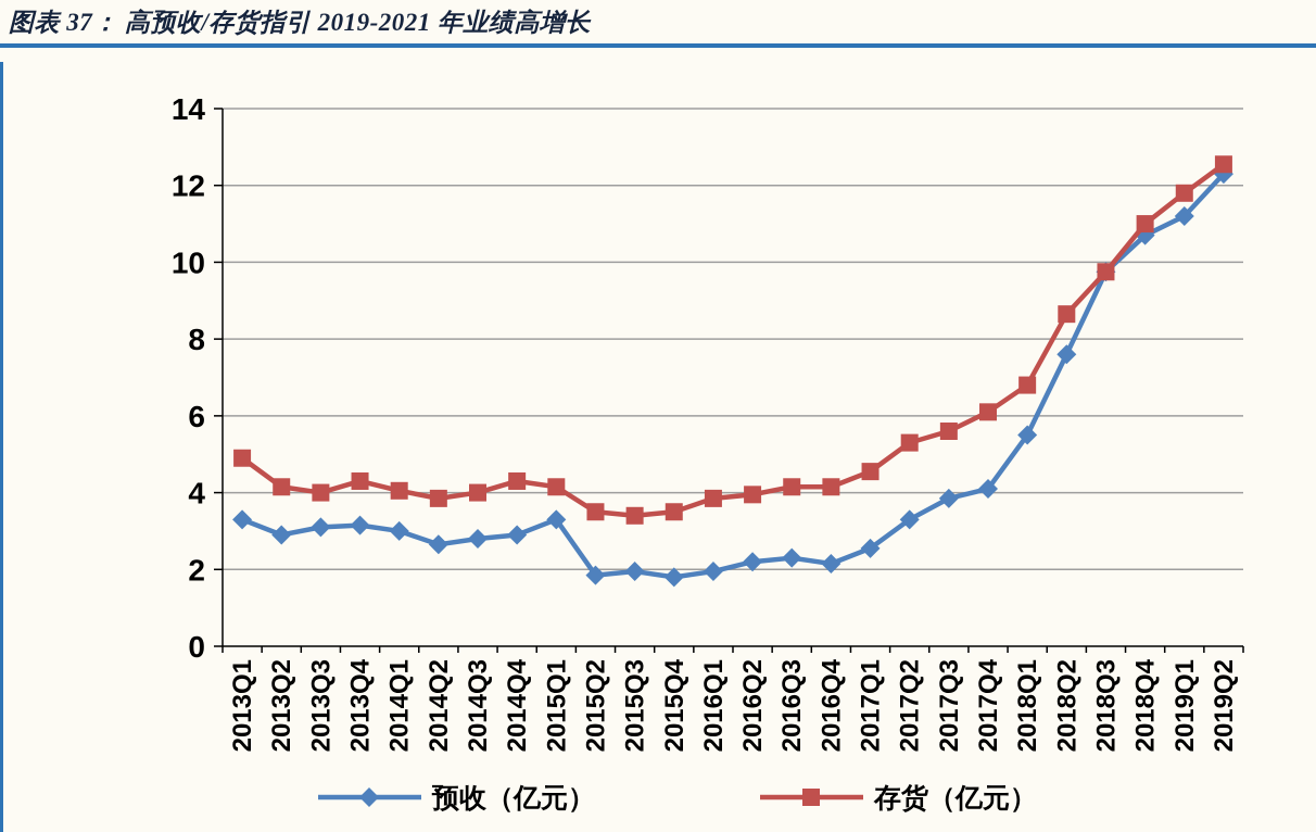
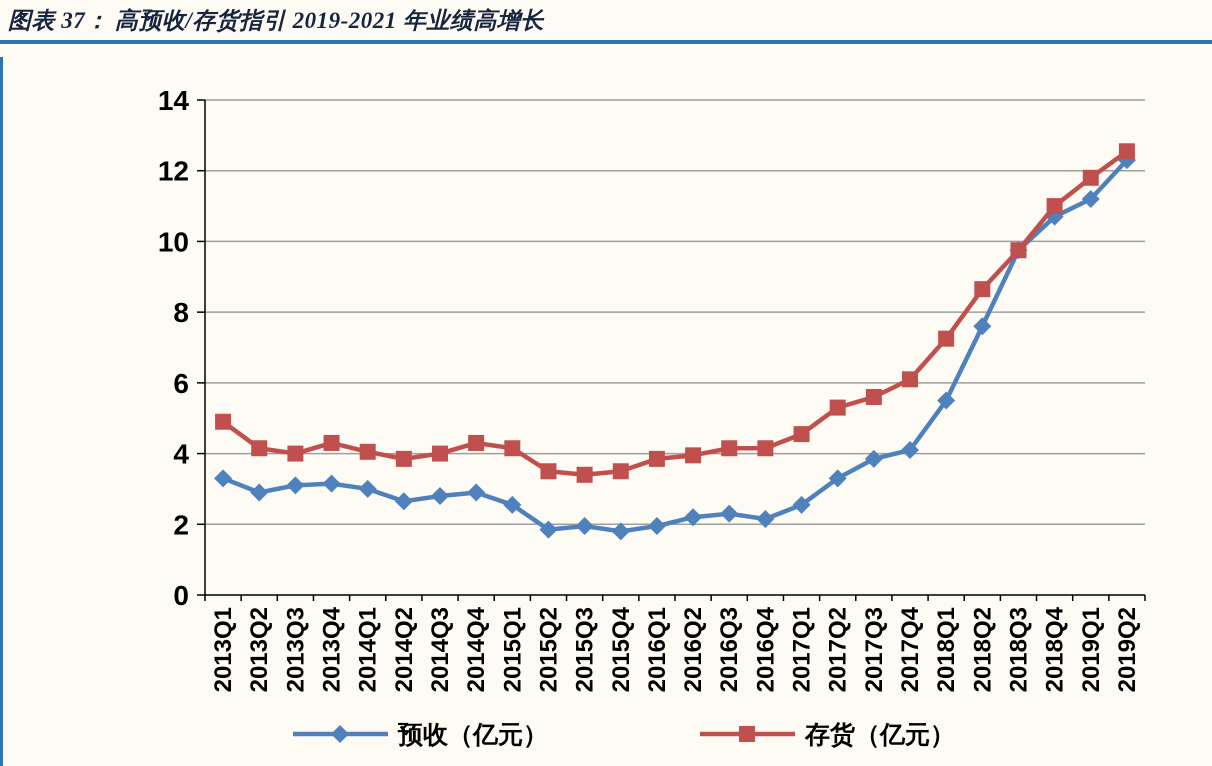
预收（亿元）/2015Q1: 3.3 -> 2.5
存货（亿元）/2018Q1: 6.8 -> 7.2
